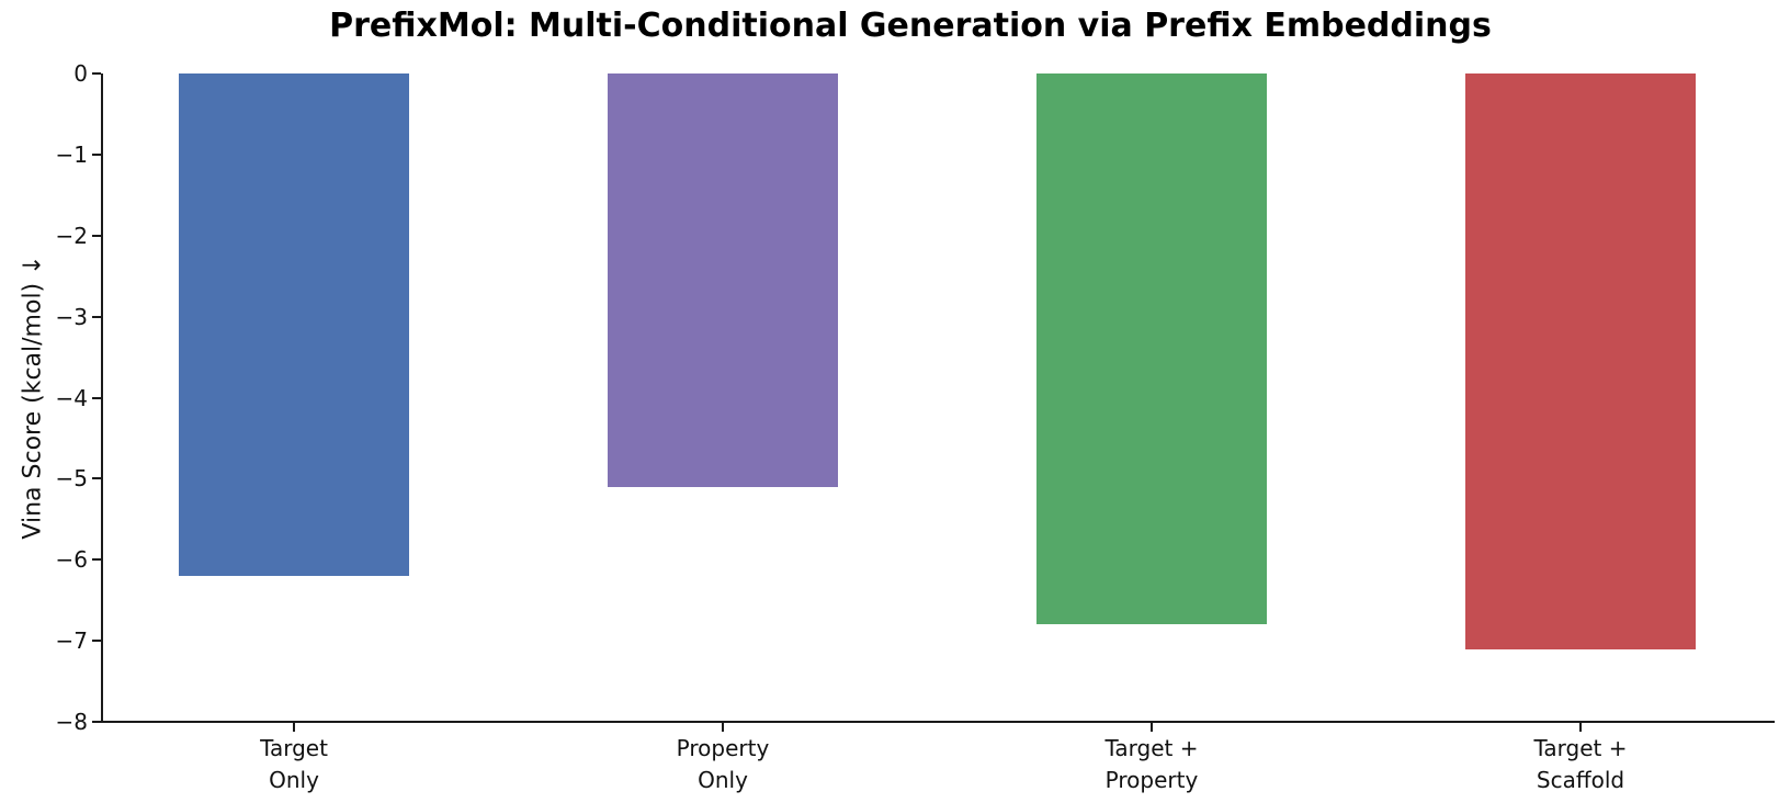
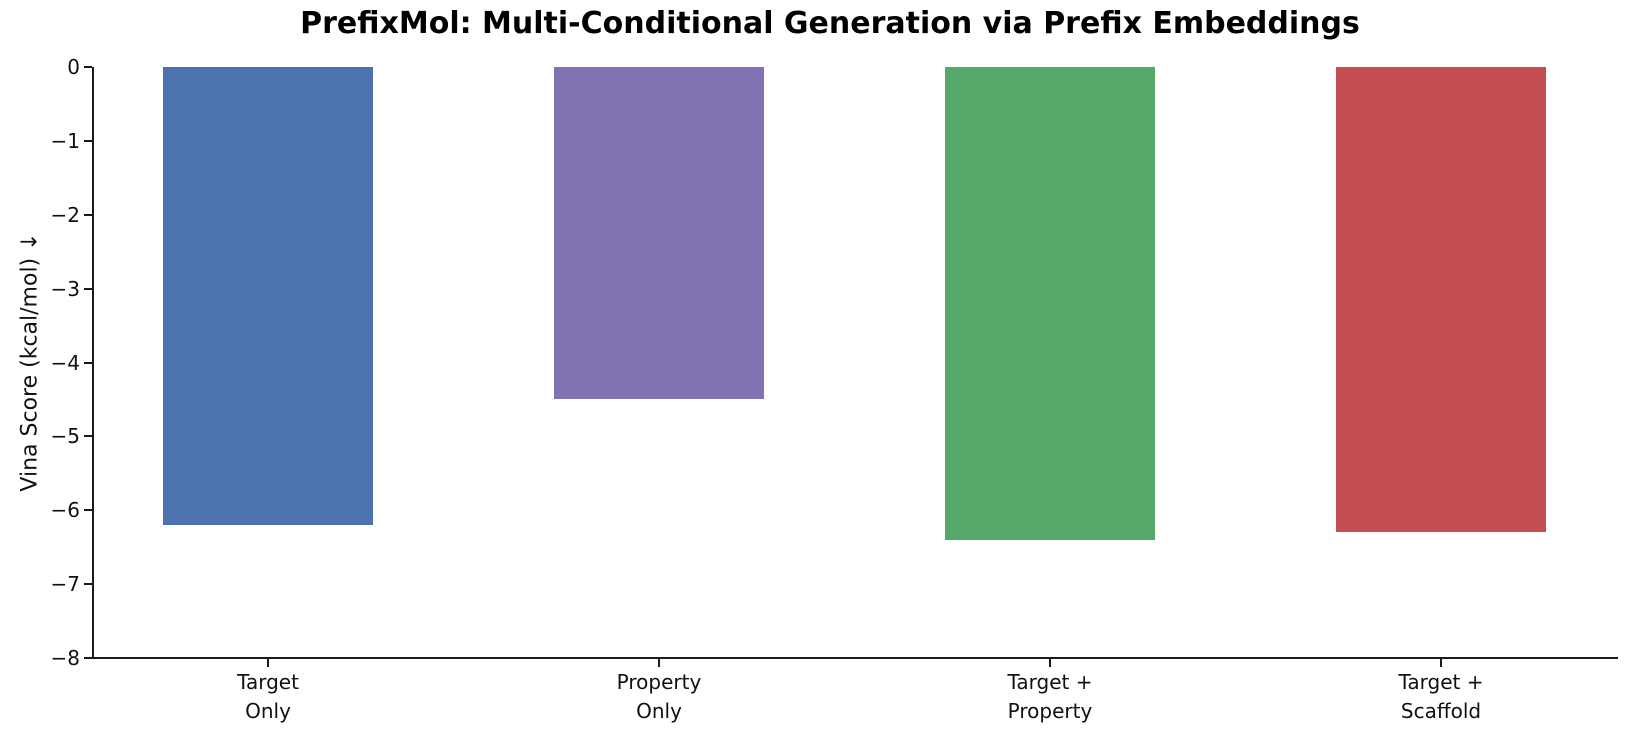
Property Only: -5.1 -> -4.5
Target + Property: -6.8 -> -6.4
Target + Scaffold: -7.1 -> -6.3
